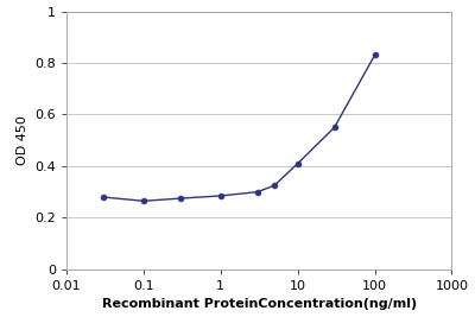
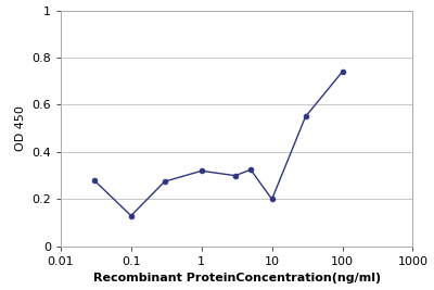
0.1: 0.265 -> 0.130
1: 0.285 -> 0.320
10: 0.410 -> 0.200
100: 0.830 -> 0.740
